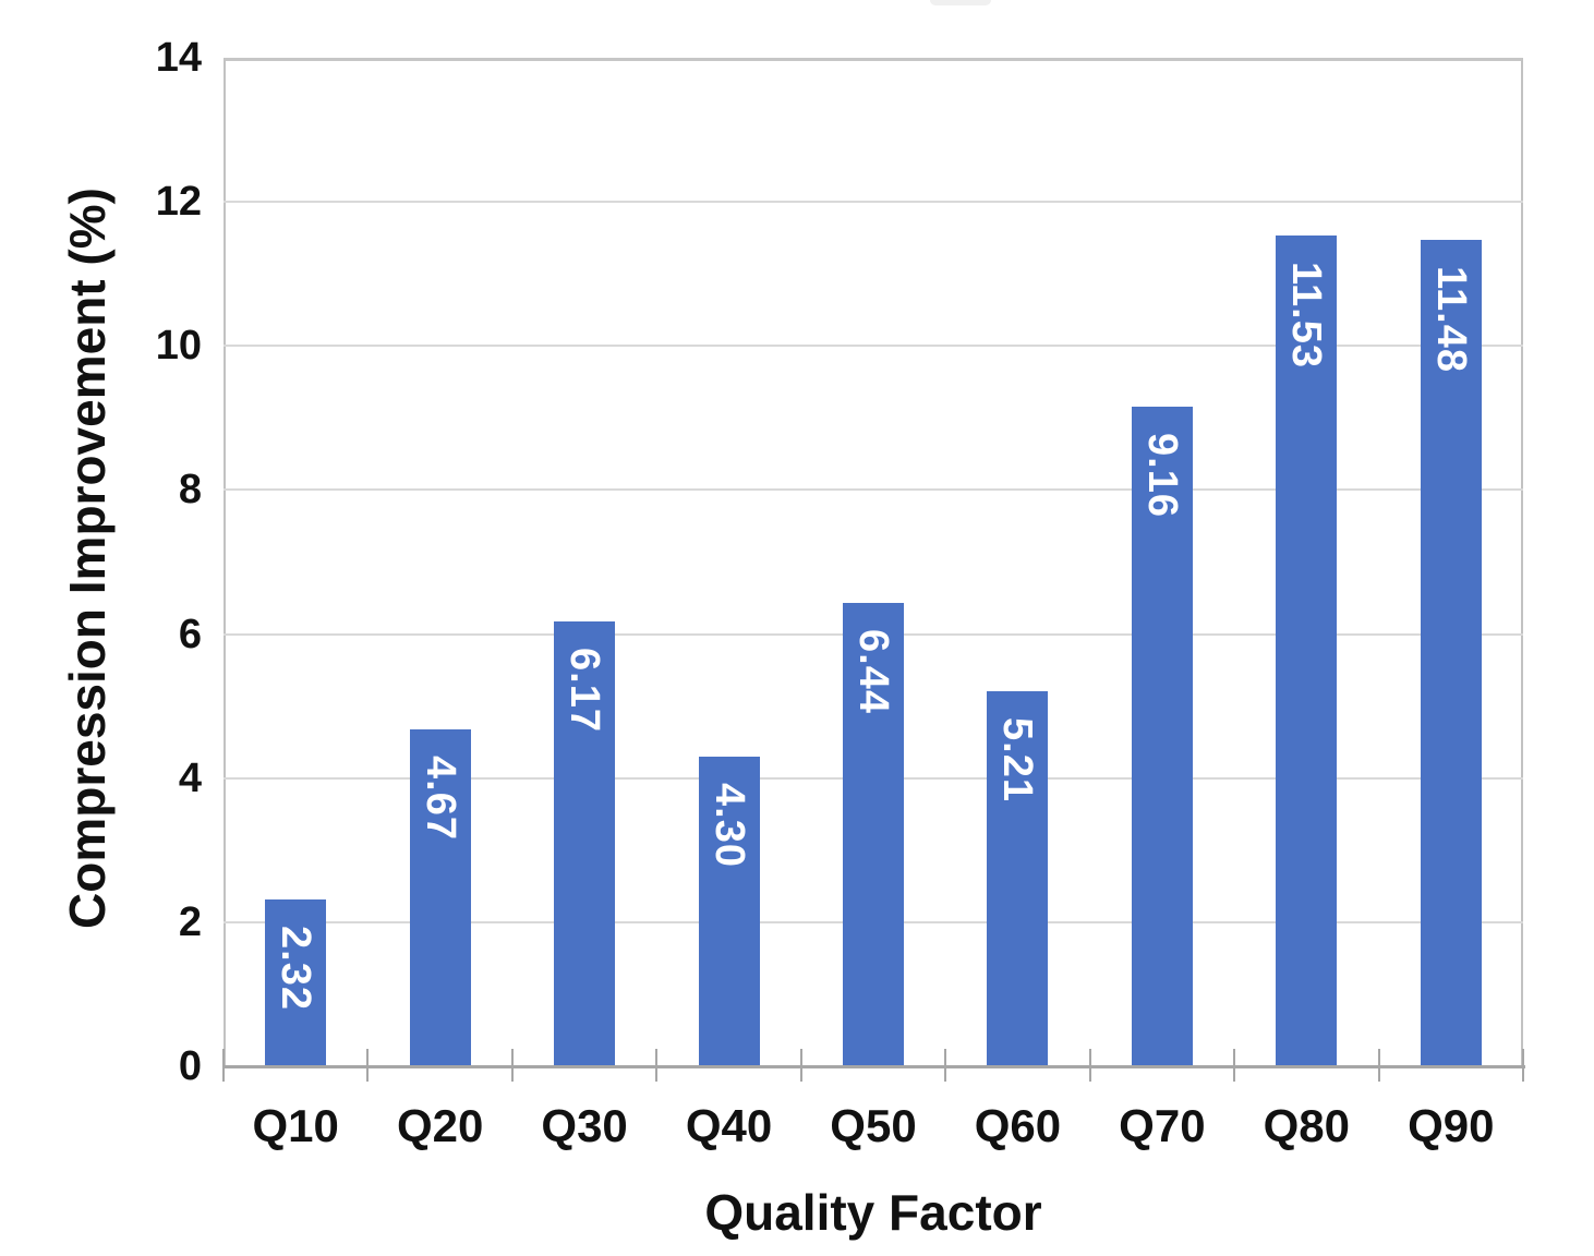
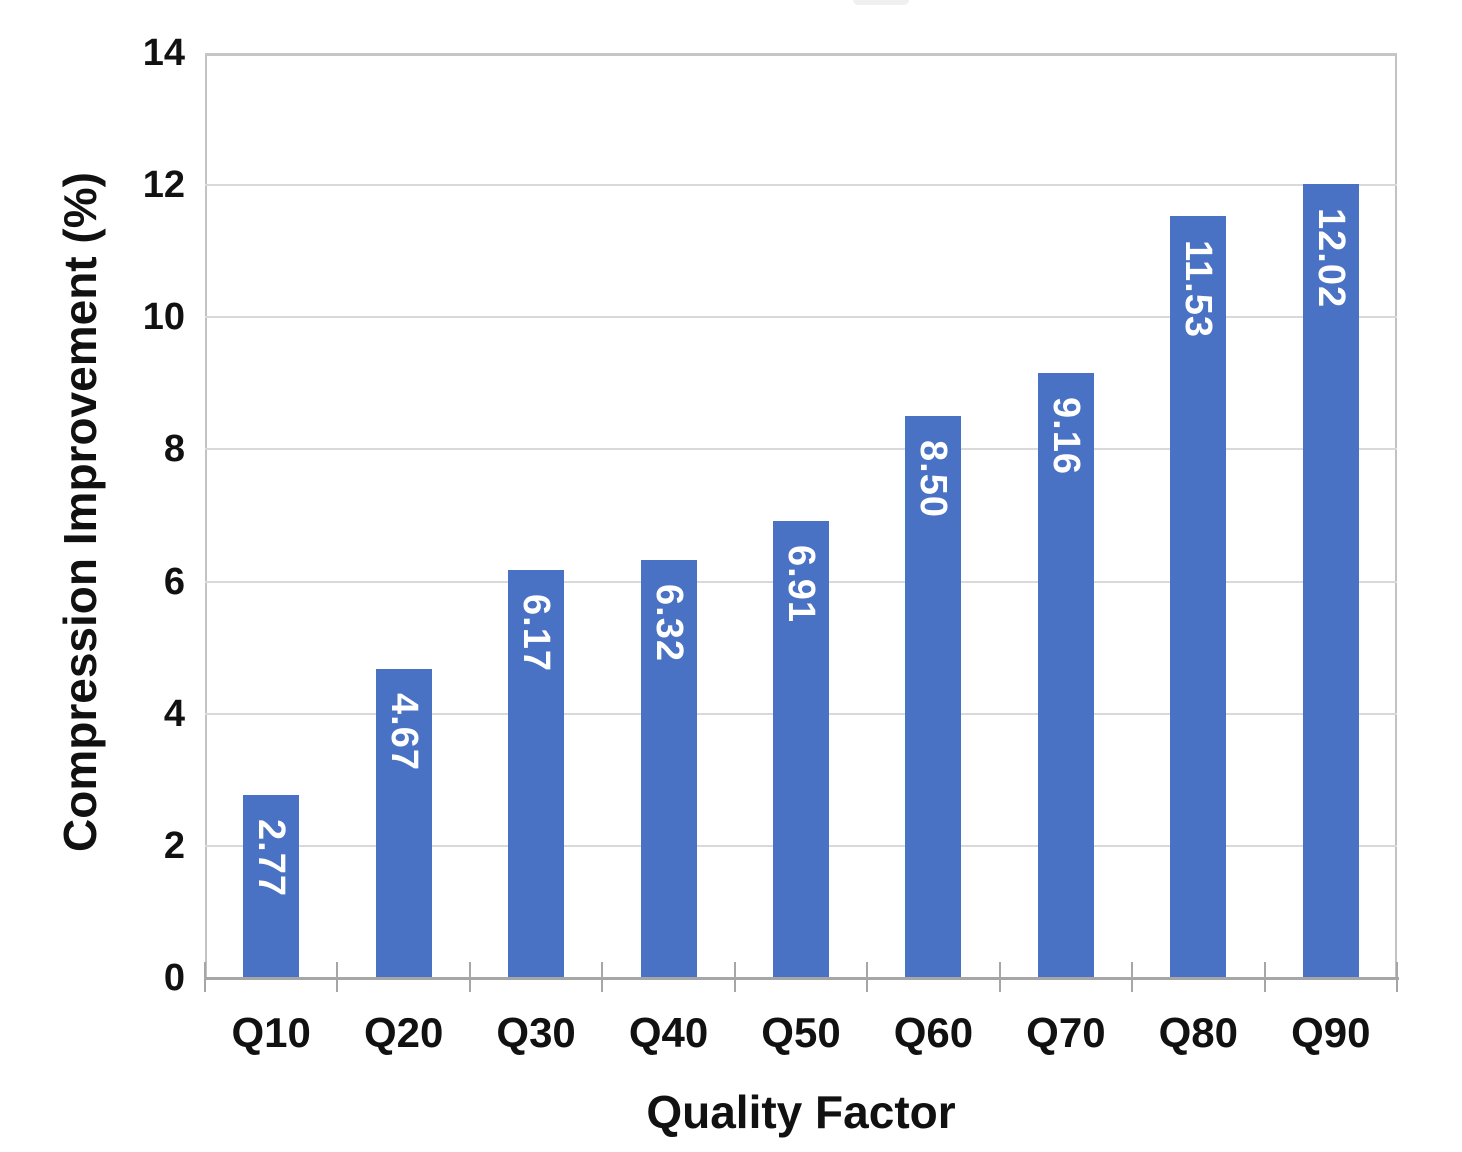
Q10: 2.32 -> 2.77
Q40: 4.30 -> 6.32
Q50: 6.44 -> 6.91
Q60: 5.21 -> 8.50
Q90: 11.48 -> 12.02
